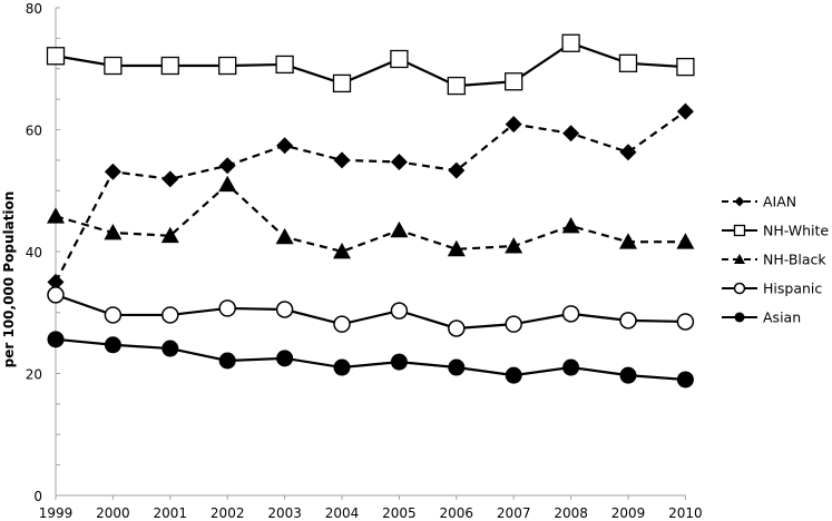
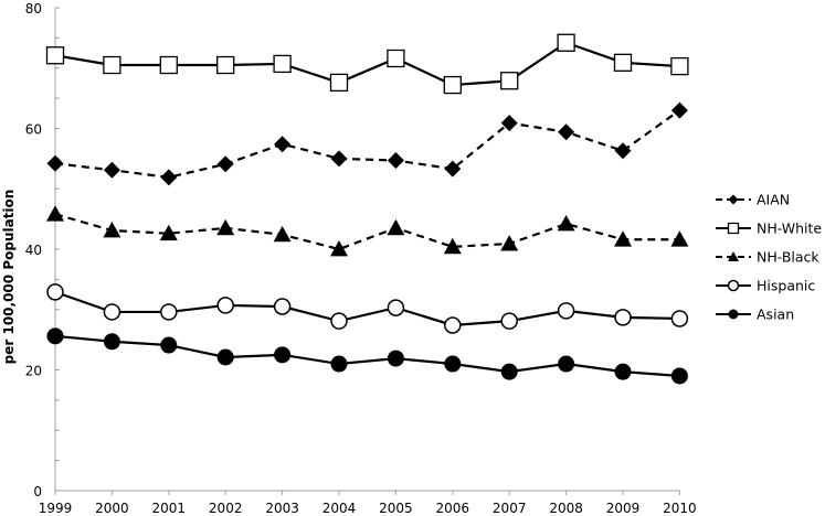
AIAN/1999: 35 -> 54
NH-Black/2002: 51 -> 44
